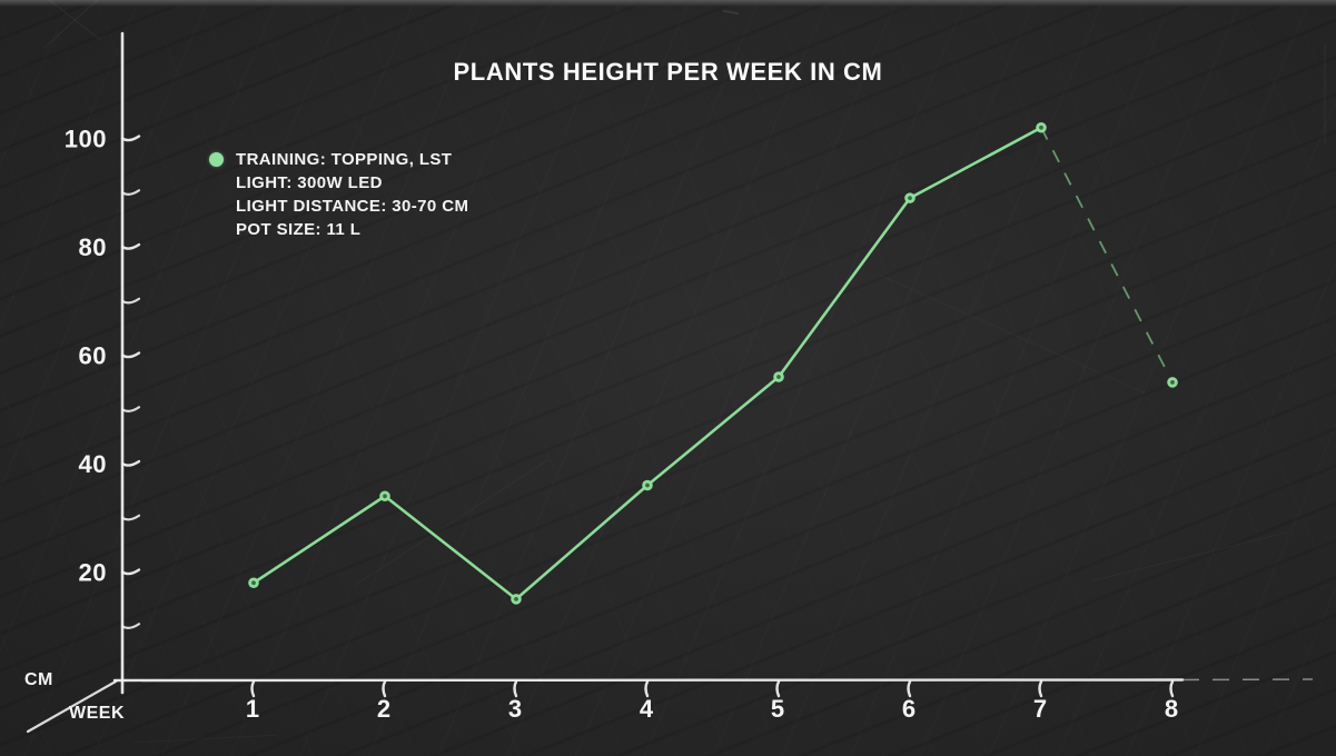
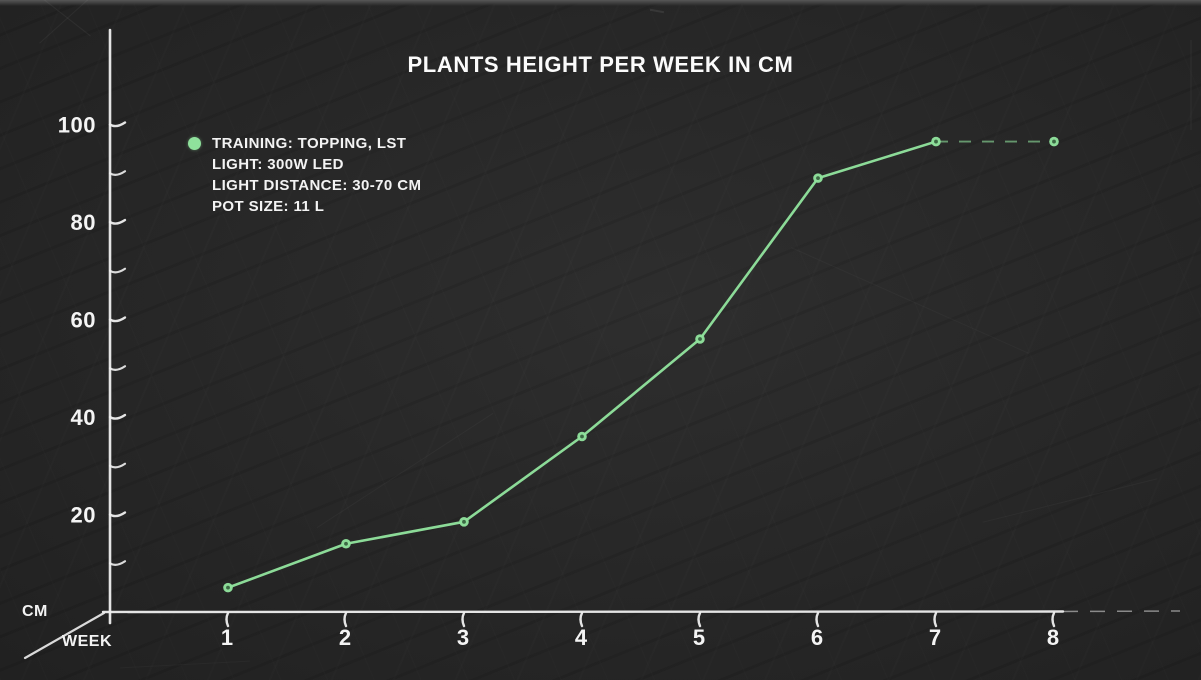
1: 18 -> 5
2: 34 -> 14
3: 15 -> 18
7: 102 -> 96
8: 55 -> 96
